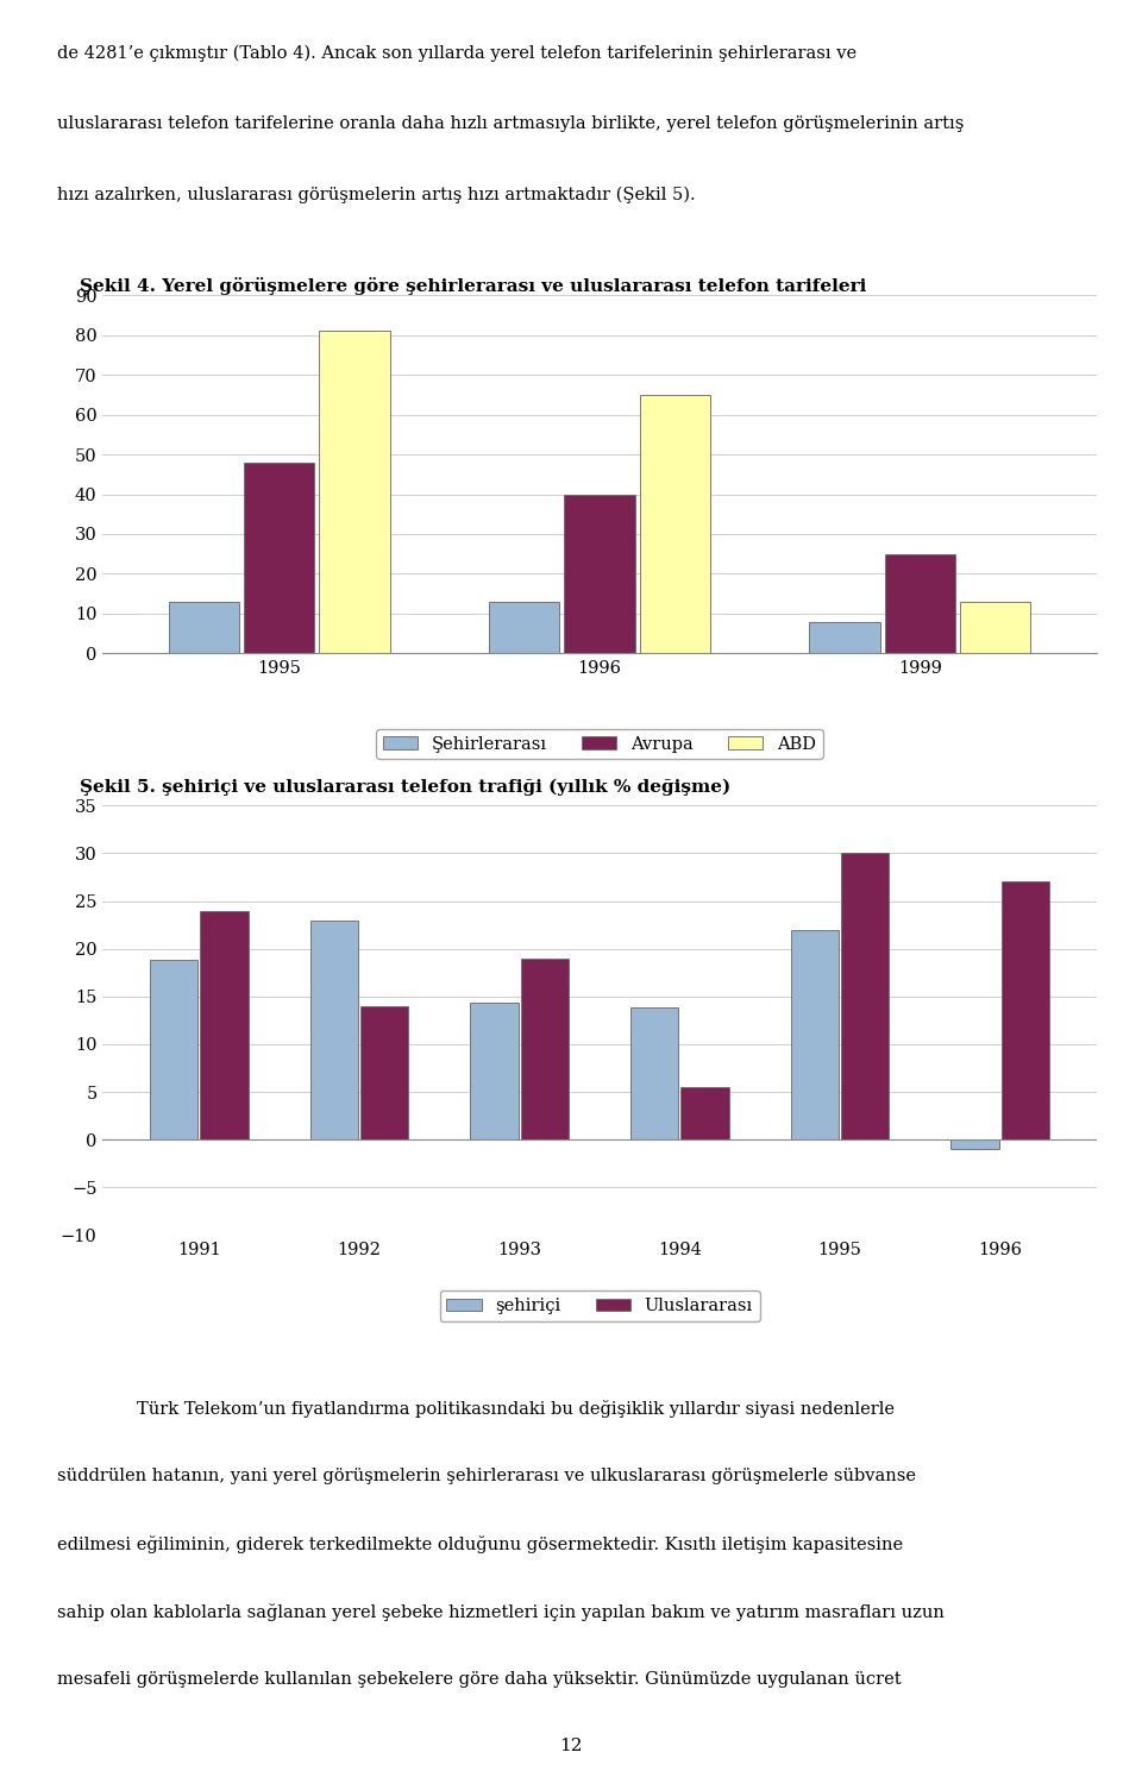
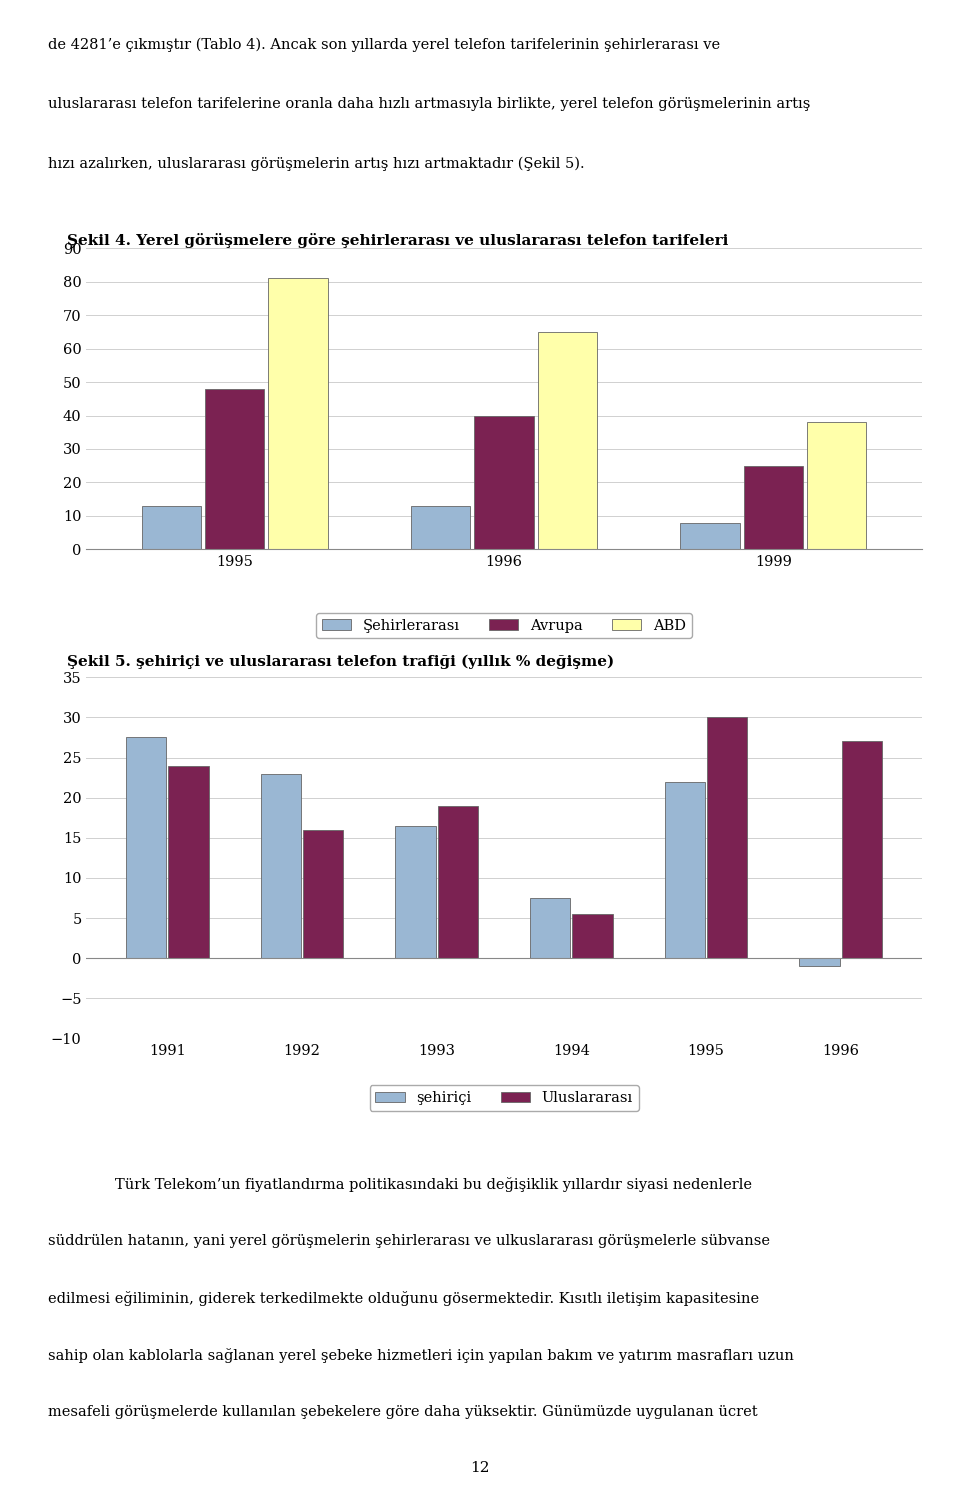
ABD/1999: 13 -> 38
şehiriçi/1991: 18.8 -> 27.5
Uluslararası/1992: 14.0 -> 16.0
şehiriçi/1993: 14.4 -> 16.5
şehiriçi/1994: 13.8 -> 7.5
